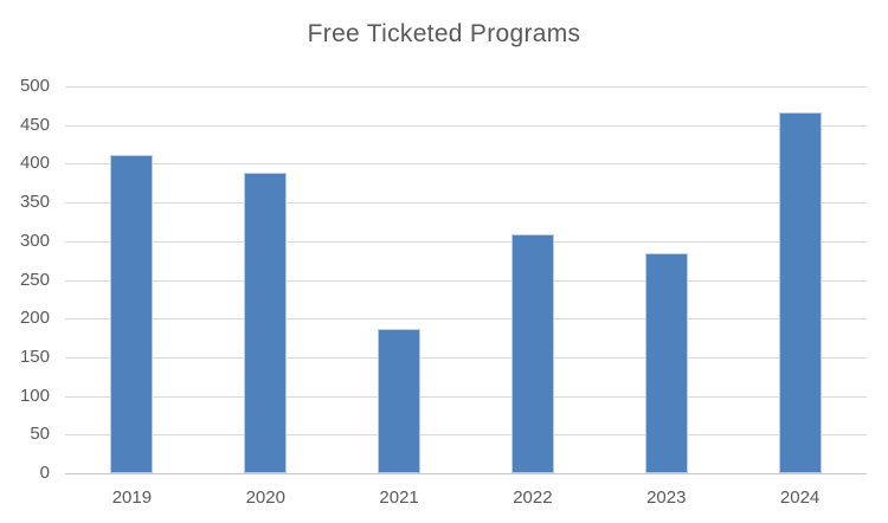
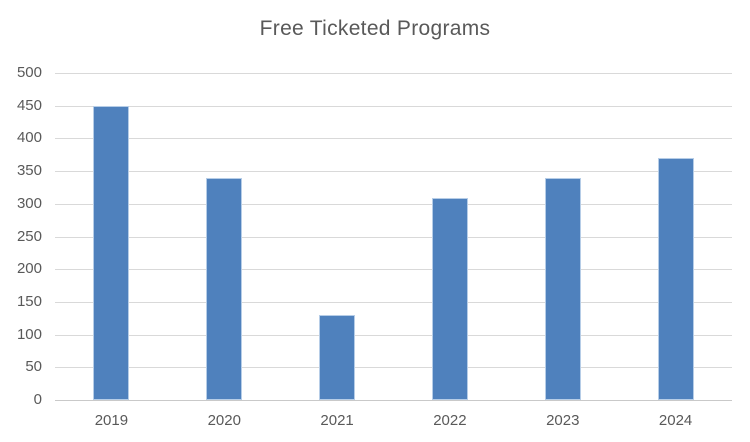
2019: 410 -> 450
2020: 390 -> 340
2021: 190 -> 130
2023: 280 -> 340
2024: 470 -> 370
